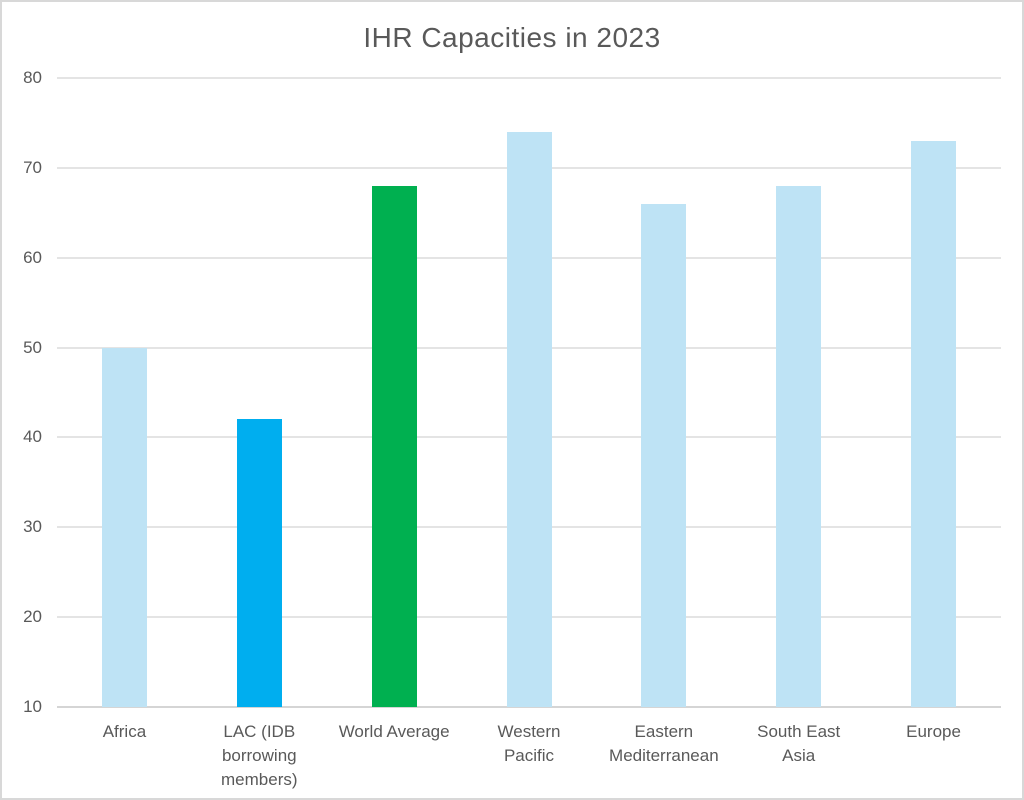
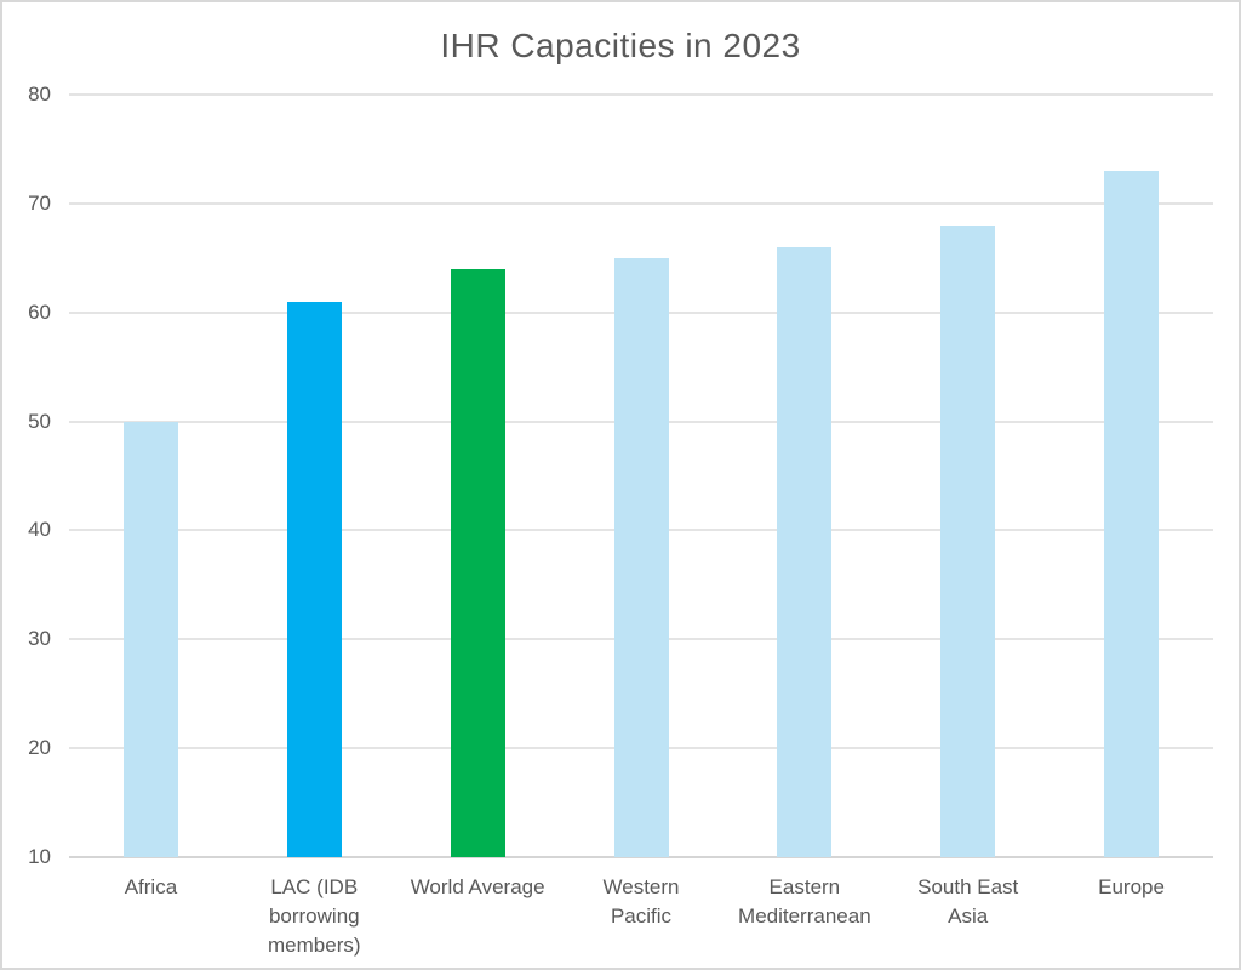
LAC (IDB borrowing members): 42 -> 61
World Average: 68 -> 64
Western Pacific: 74 -> 65
